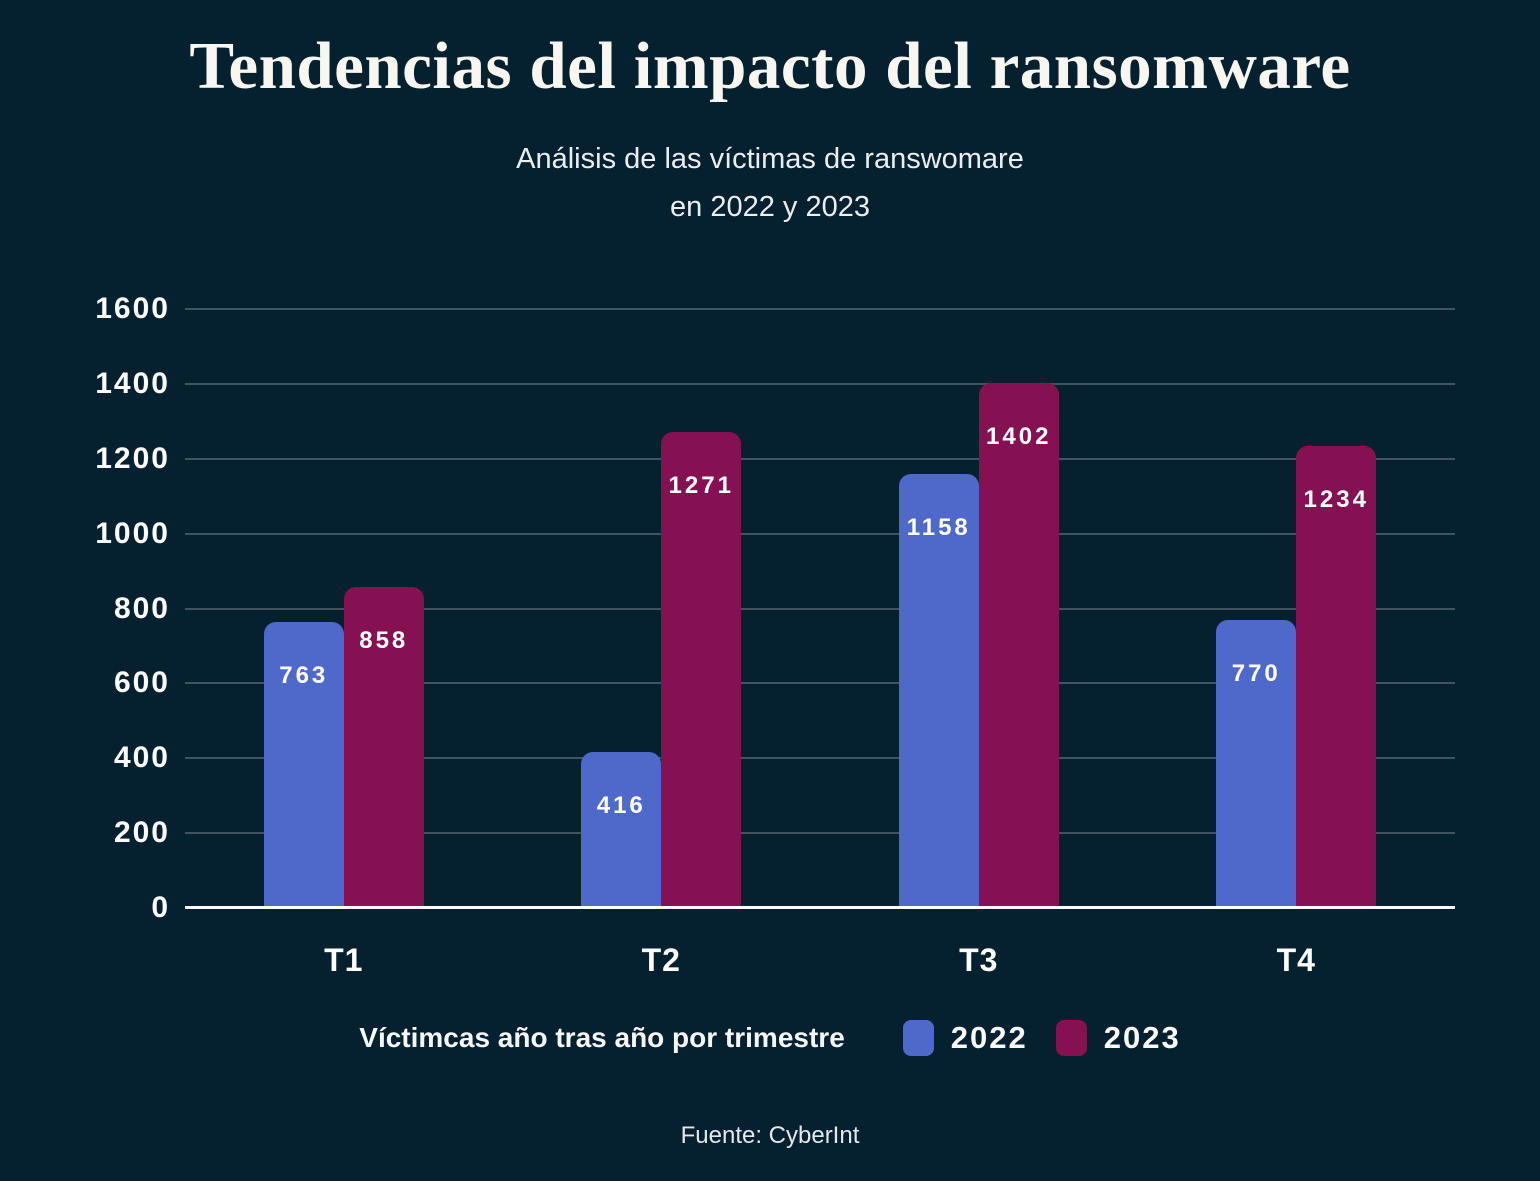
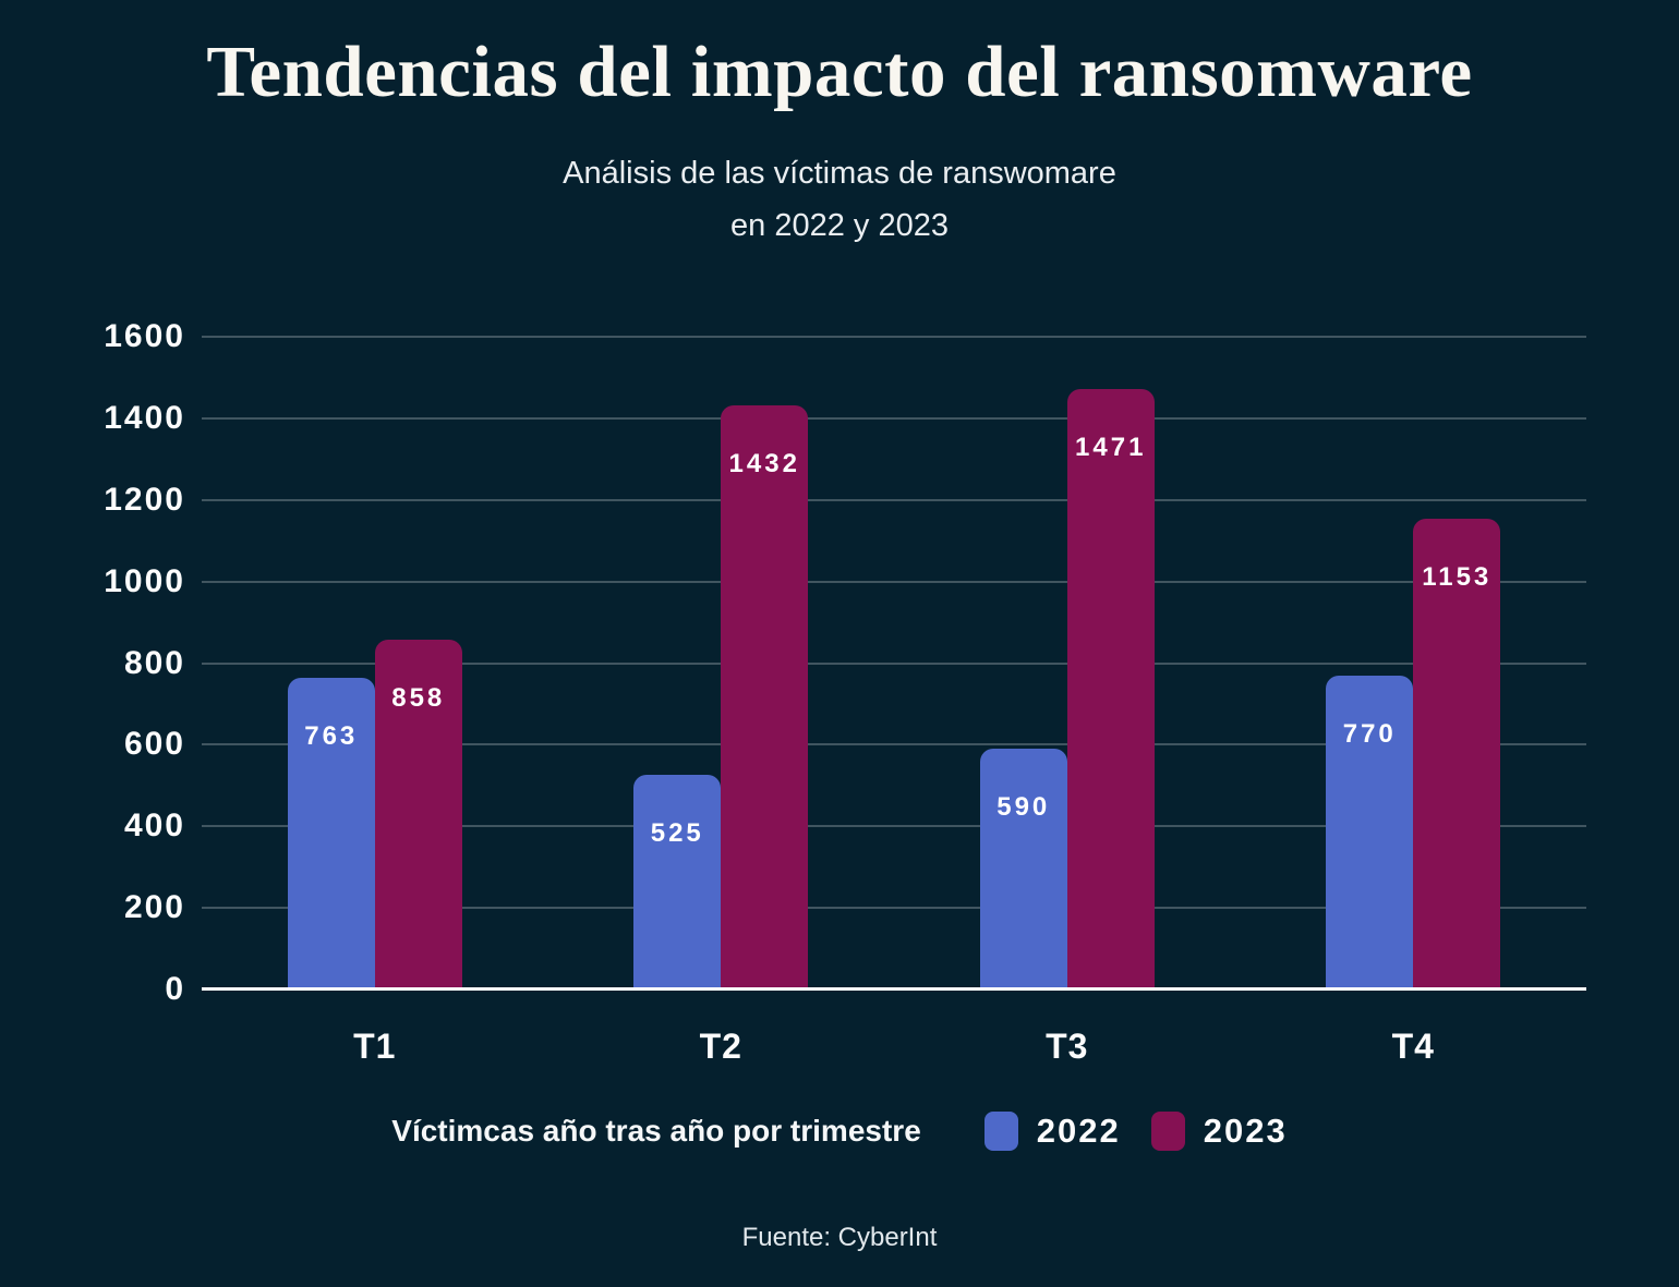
2022/T2: 416 -> 525
2023/T2: 1271 -> 1432
2022/T3: 1158 -> 590
2023/T3: 1402 -> 1471
2023/T4: 1234 -> 1153
